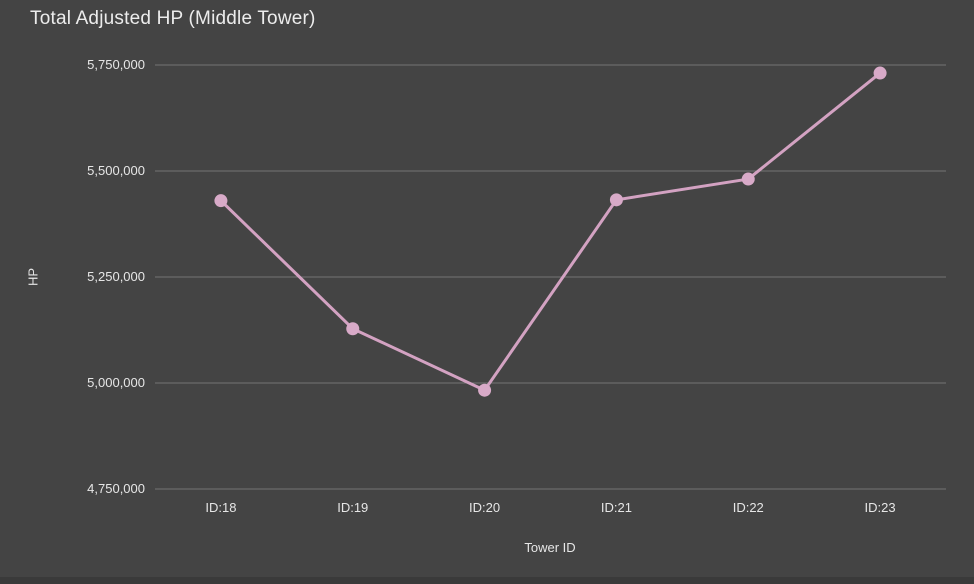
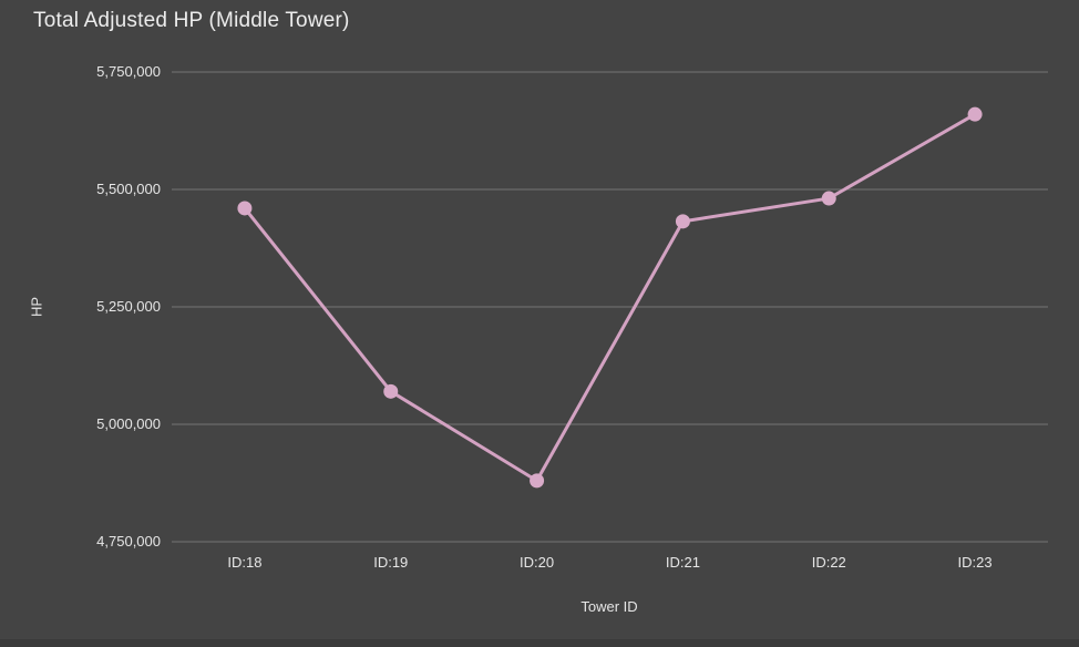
ID:18: 5430000 -> 5460000
ID:19: 5130000 -> 5070000
ID:20: 4980000 -> 4880000
ID:23: 5730000 -> 5660000
